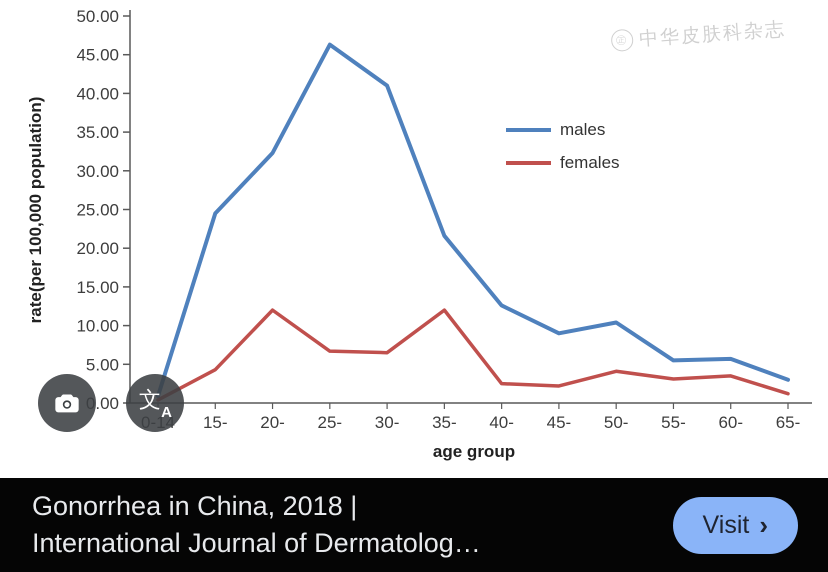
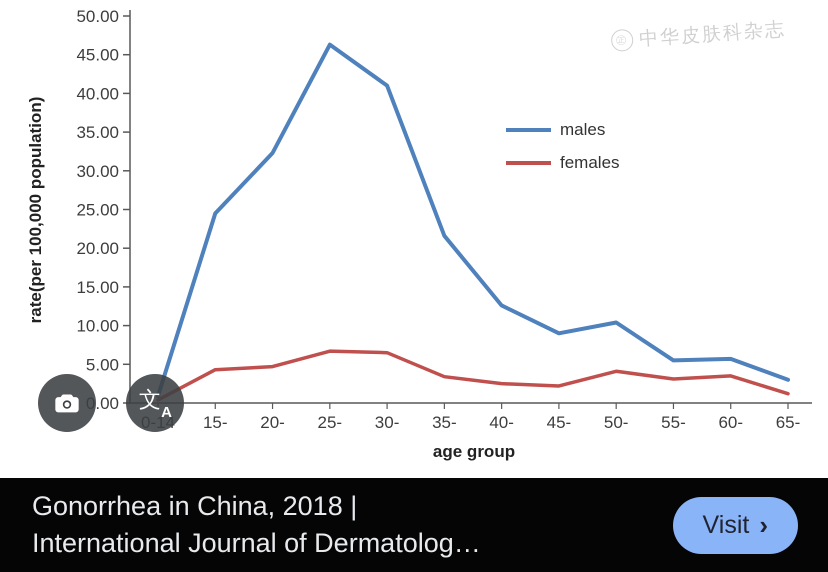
females/20-: 12 -> 5
females/35-: 12 -> 3
